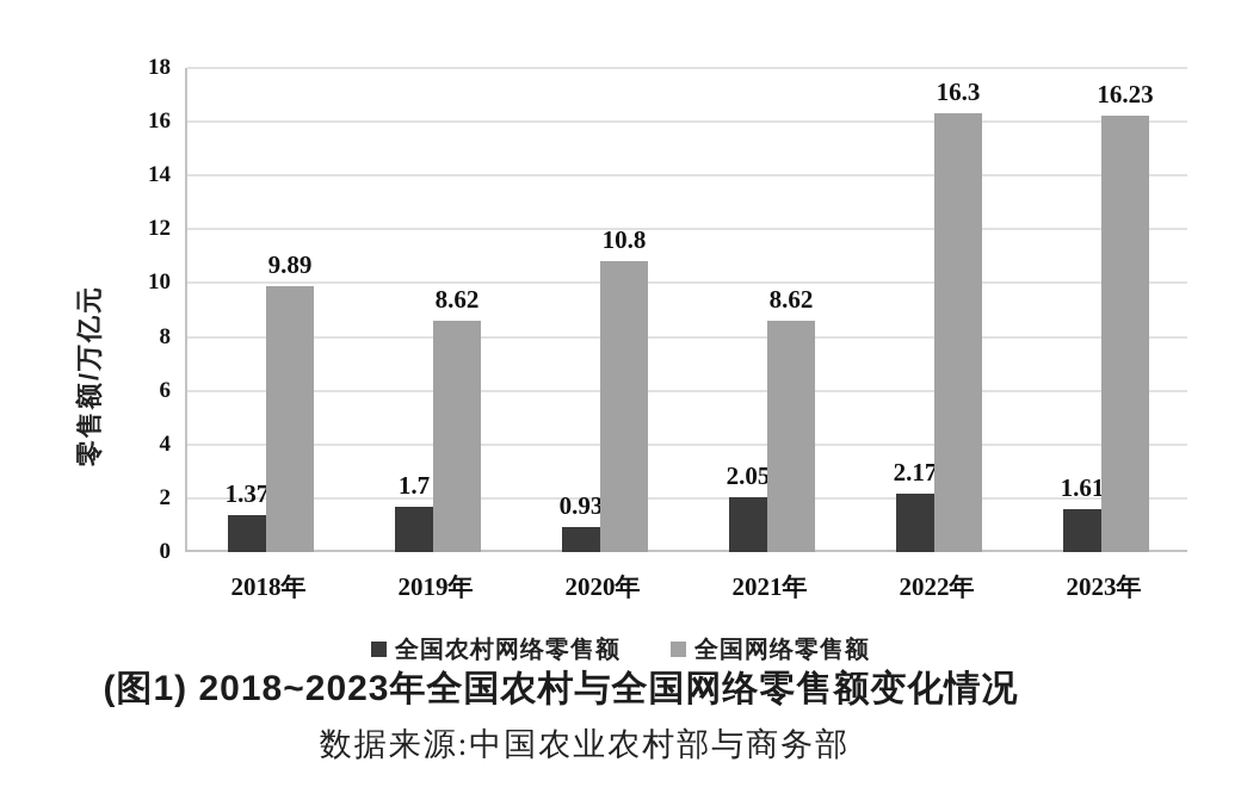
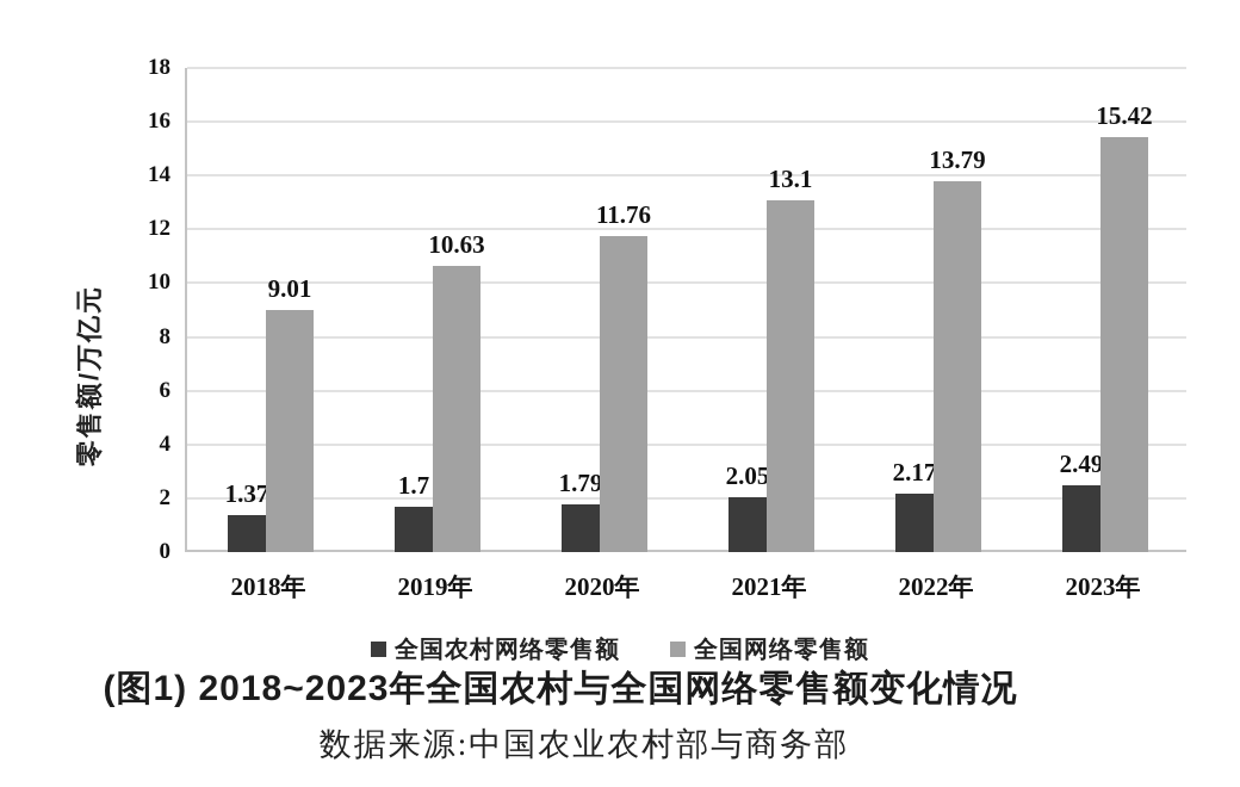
全国网络零售额/2018年: 9.89 -> 9.01
全国网络零售额/2019年: 8.62 -> 10.63
全国农村网络零售额/2020年: 0.93 -> 1.79
全国网络零售额/2020年: 10.8 -> 11.76
全国网络零售额/2021年: 8.62 -> 13.1
全国网络零售额/2022年: 16.3 -> 13.79
全国农村网络零售额/2023年: 1.61 -> 2.49
全国网络零售额/2023年: 16.23 -> 15.42
